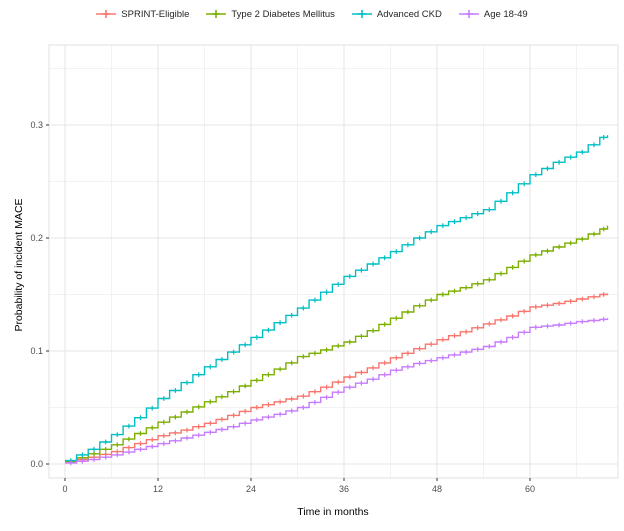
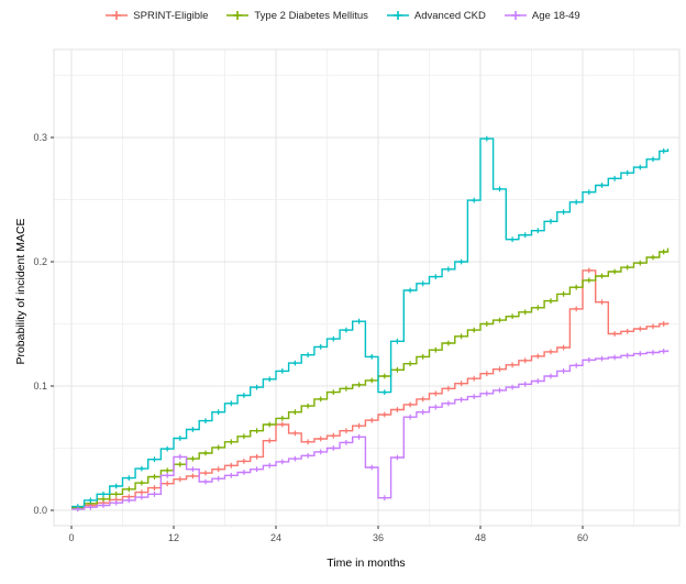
Age 18-49/12: 0.018 -> 0.043
SPRINT-Eligible/24: 0.050 -> 0.069
Advanced CKD/36: 0.166 -> 0.095
Age 18-49/36: 0.068 -> 0.010
Advanced CKD/48: 0.211 -> 0.299
SPRINT-Eligible/60: 0.139 -> 0.193
